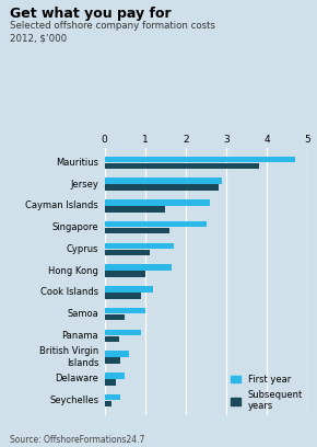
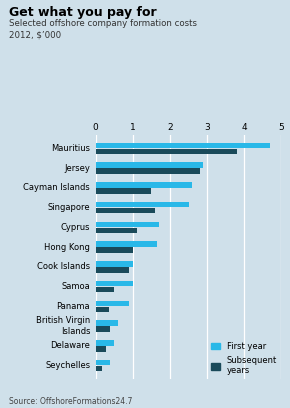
First year/Cook Islands: 1.20 -> 1.00
